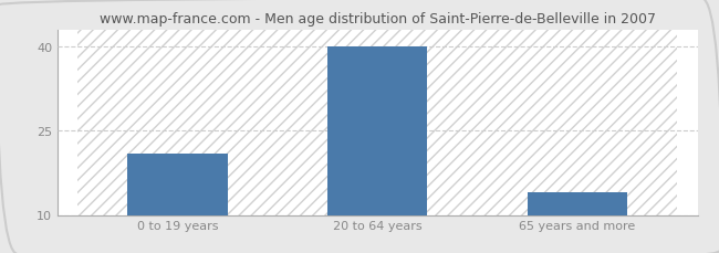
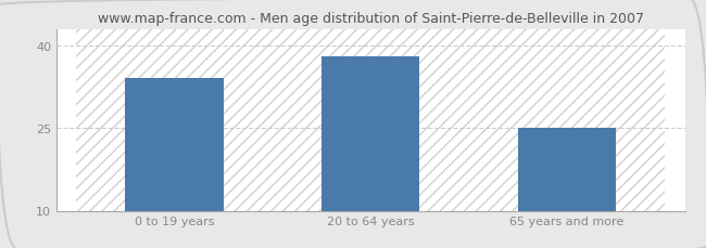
0 to 19 years: 21 -> 34
20 to 64 years: 40 -> 38
65 years and more: 14 -> 25
